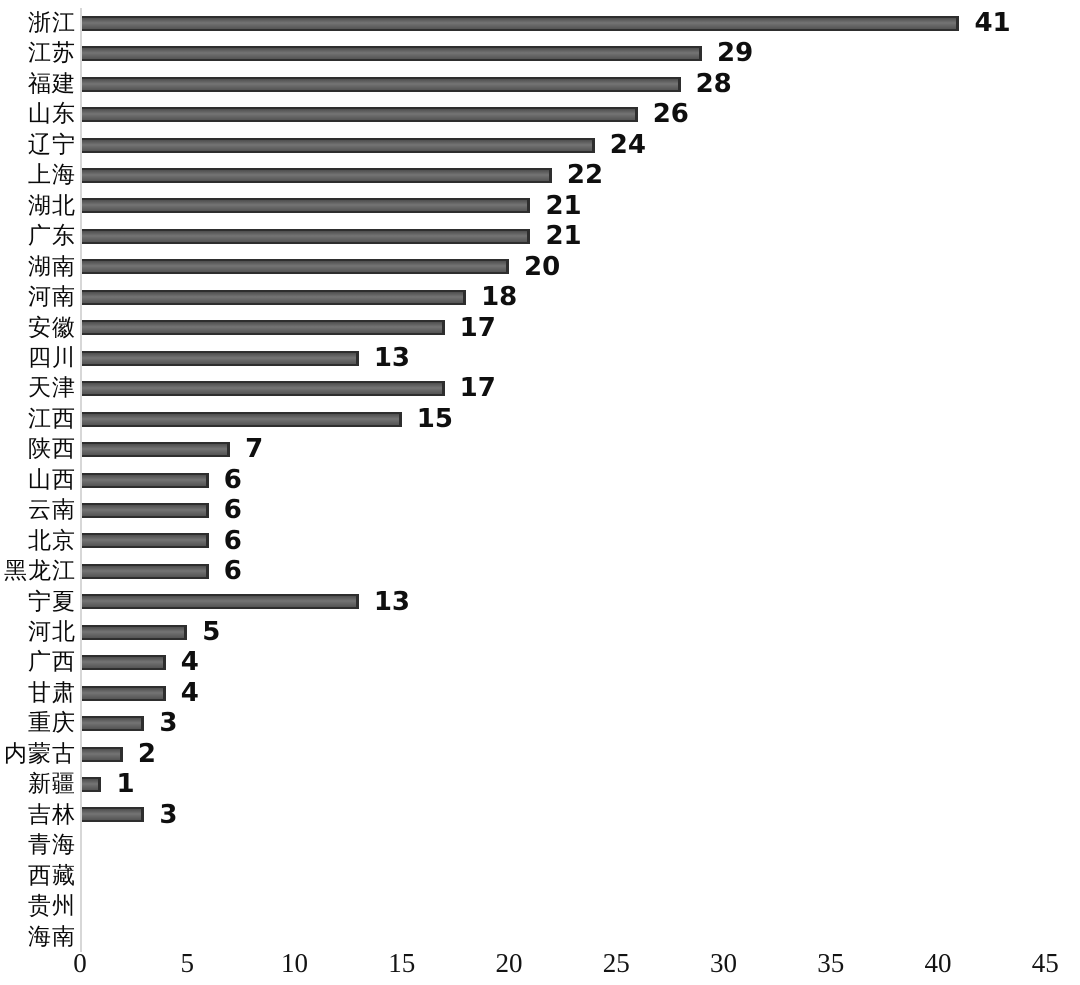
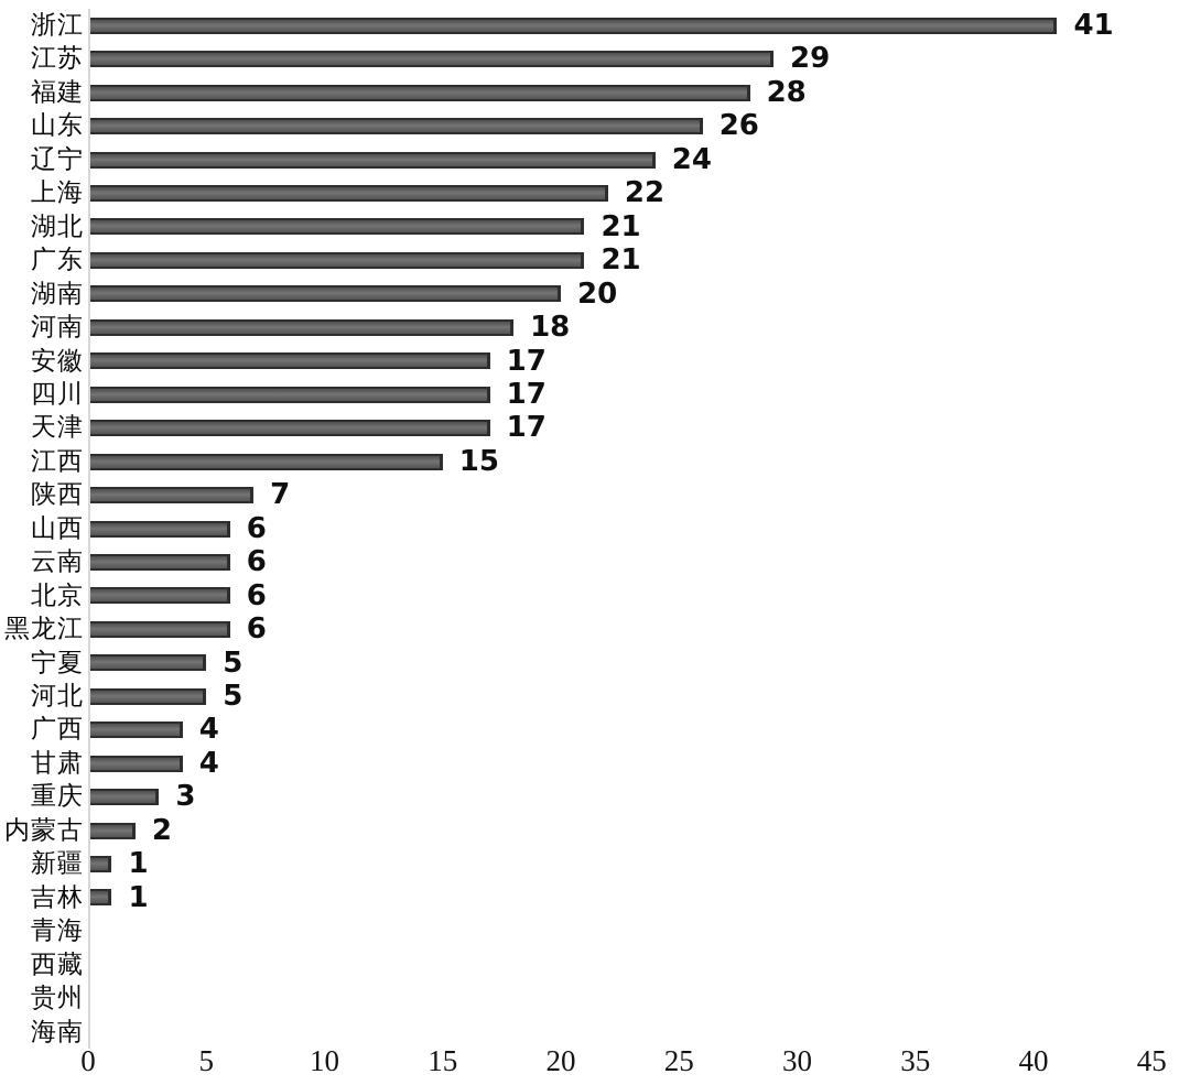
四川: 13 -> 17
宁夏: 13 -> 5
吉林: 3 -> 1
